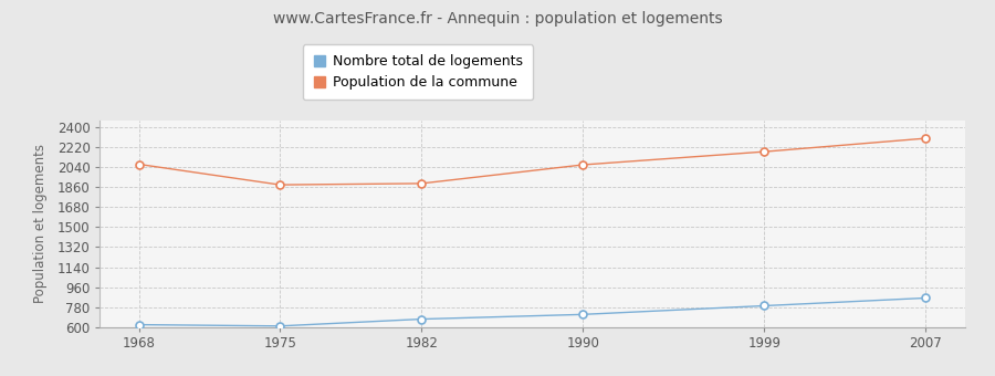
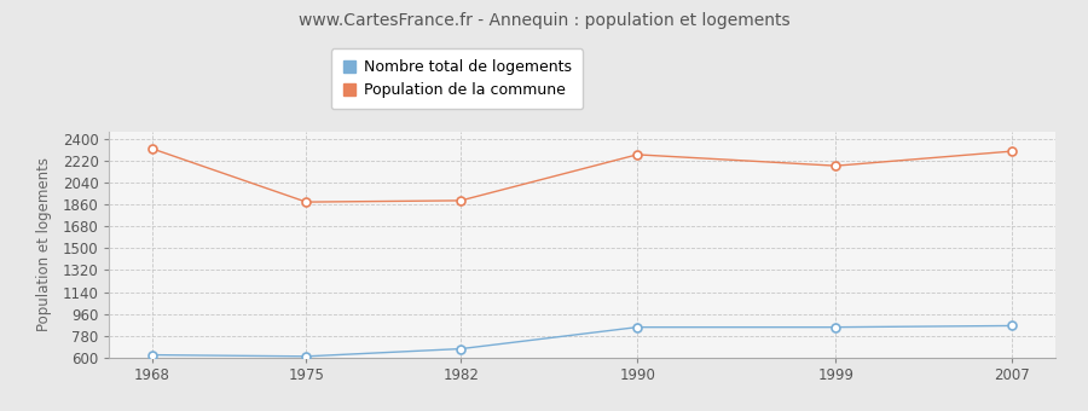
Population de la commune/1968: 2060 -> 2320
Nombre total de logements/1990: 710 -> 850
Population de la commune/1990: 2060 -> 2270
Nombre total de logements/1999: 790 -> 850
